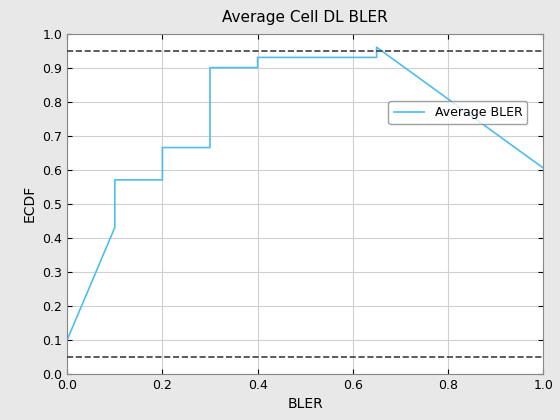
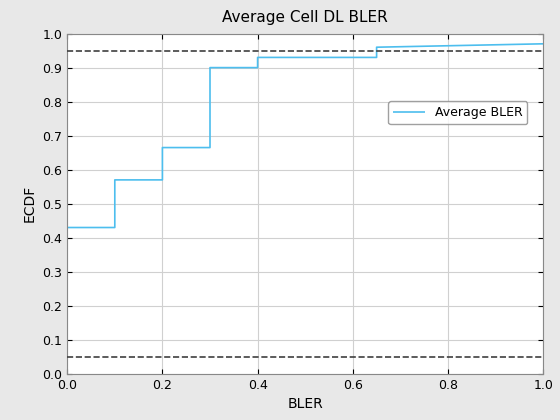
0.0: 0.100 -> 0.430
1.0: 0.605 -> 0.970
